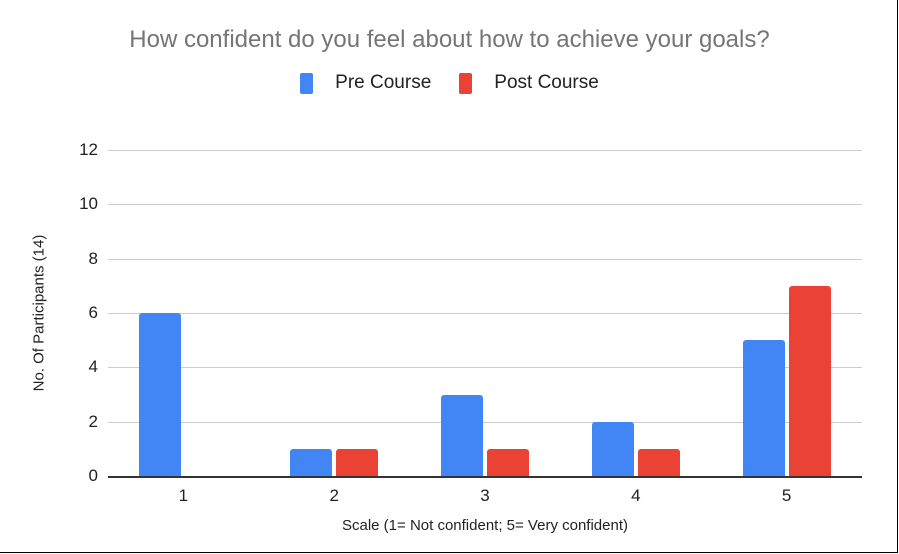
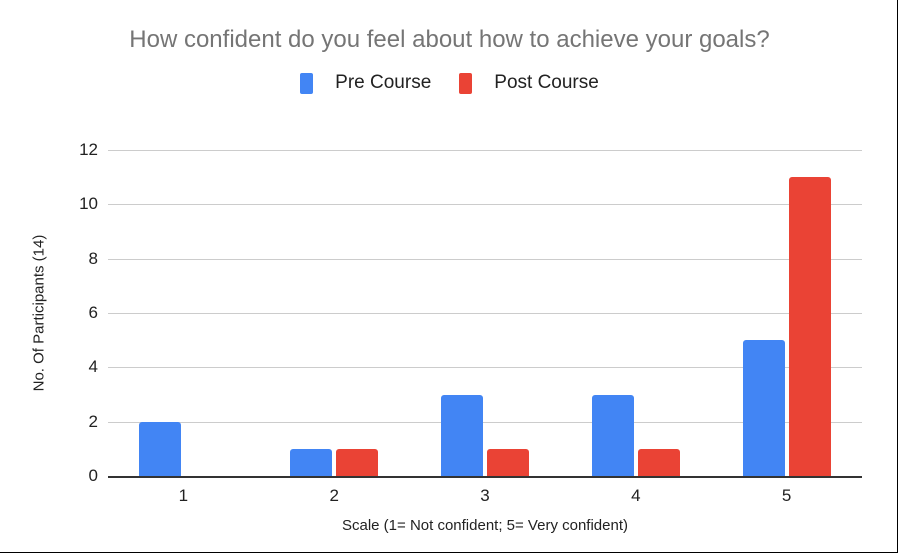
Pre Course/1: 6 -> 2
Pre Course/4: 2 -> 3
Post Course/5: 7 -> 11
